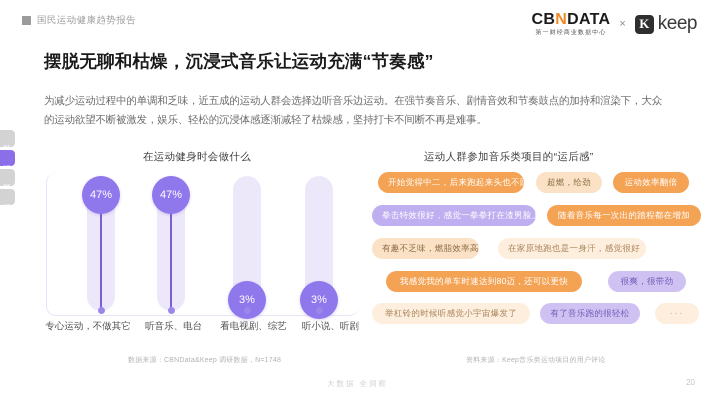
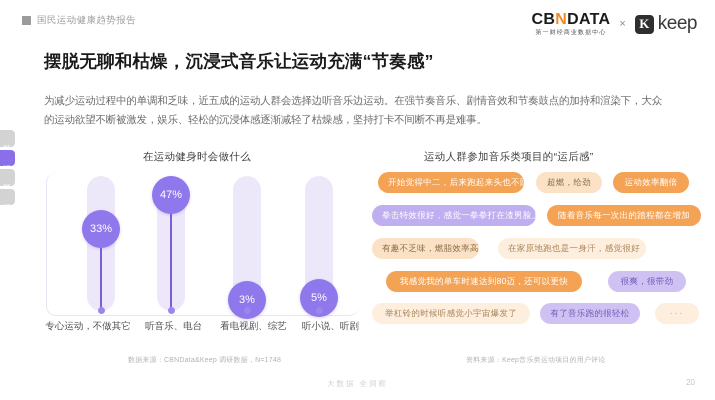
专心运动，不做其它: 47% -> 33%
听小说、听剧: 3% -> 5%
